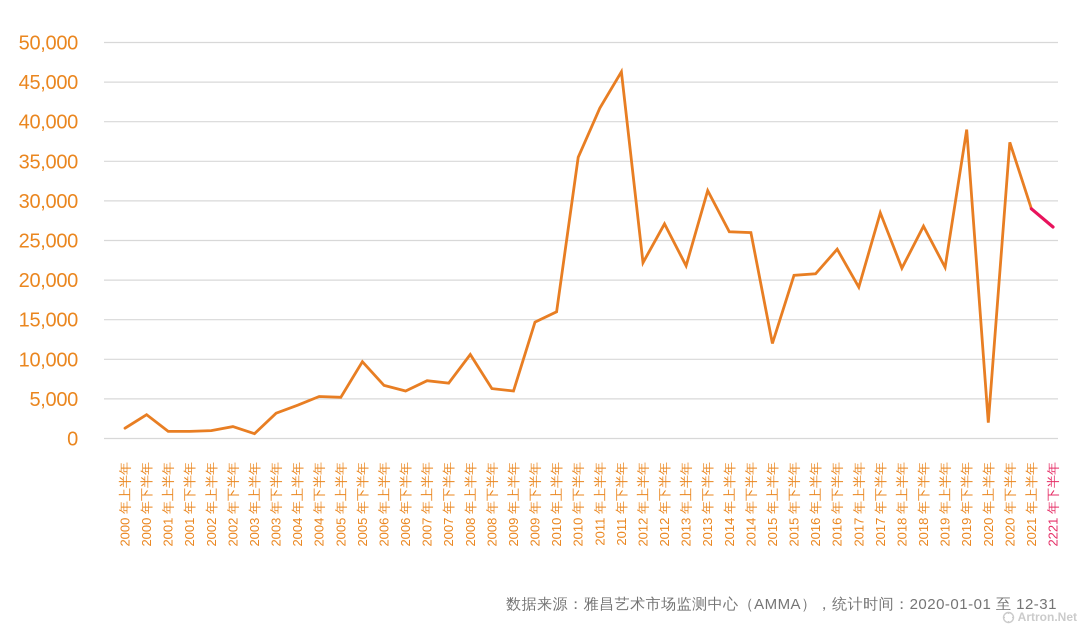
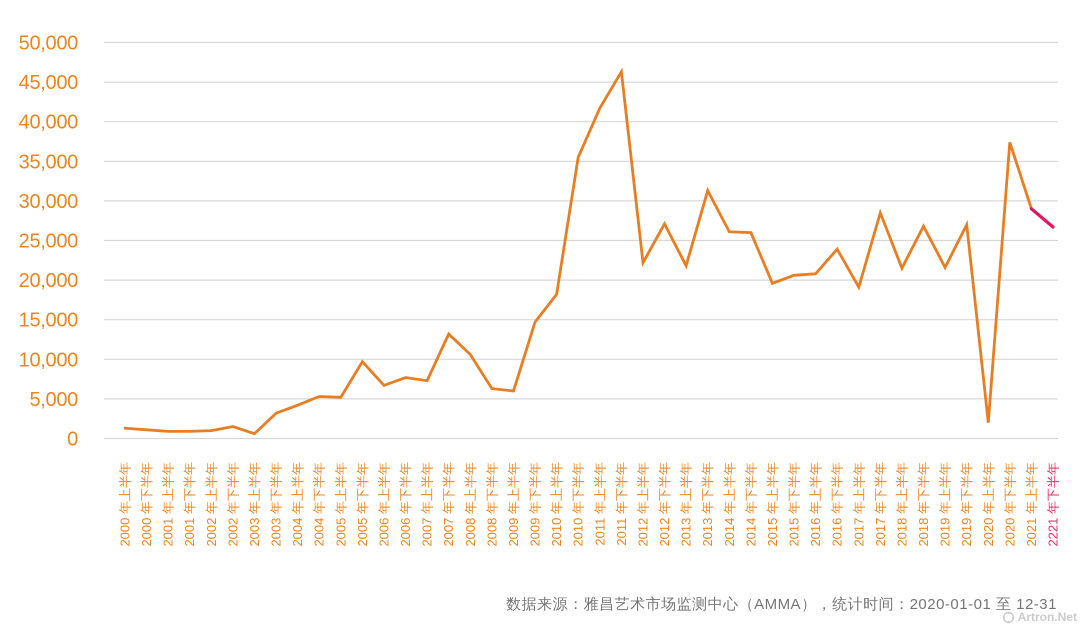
2000 年下半年: 3000 -> 1000
2006 年下半年: 6000 -> 8000
2007 年下半年: 7000 -> 13000
2010 年上半年: 16000 -> 18000
2015 年上半年: 12000 -> 20000
2019 年下半年: 39000 -> 27000
